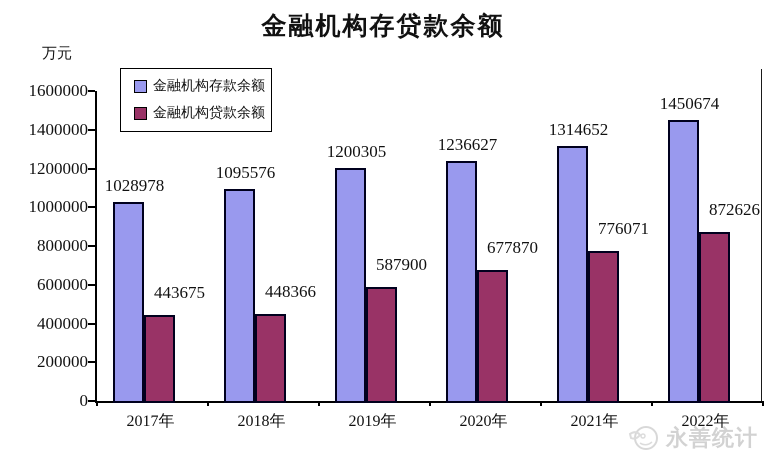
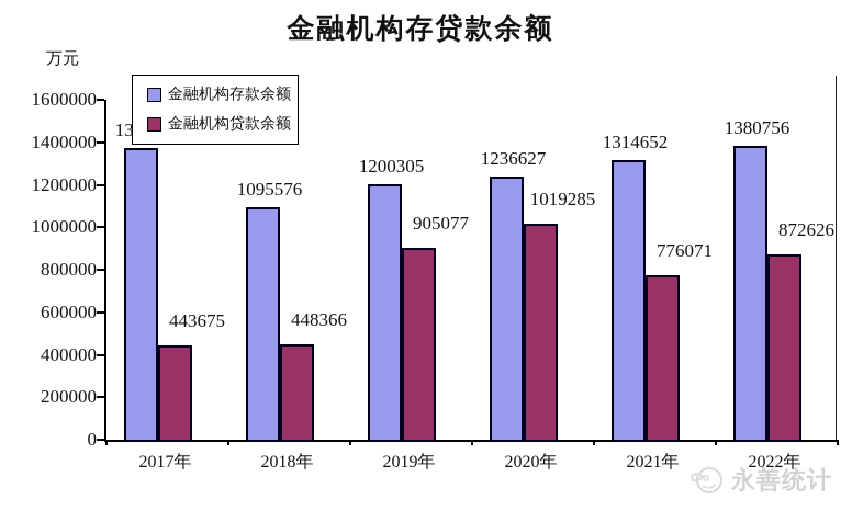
金融机构存款余额/2017年: 1028978 -> 1374261
金融机构贷款余额/2019年: 587900 -> 905077
金融机构贷款余额/2020年: 677870 -> 1019285
金融机构存款余额/2022年: 1450674 -> 1380756
